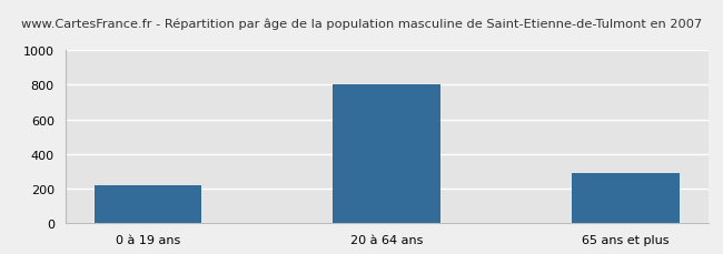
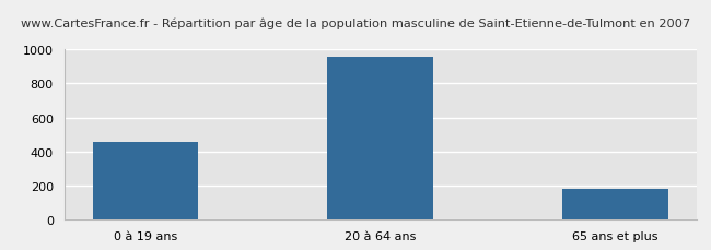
0 à 19 ans: 220 -> 460
20 à 64 ans: 800 -> 960
65 ans et plus: 290 -> 180
